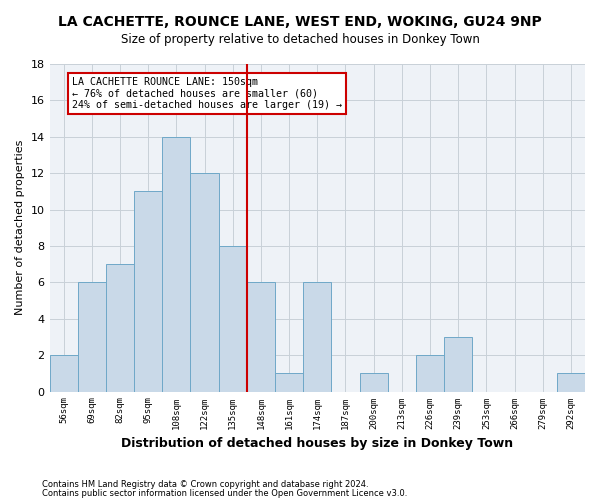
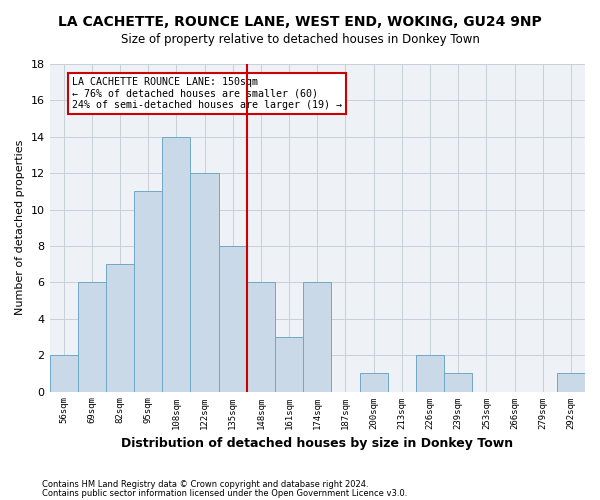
161sqm: 1 -> 3
239sqm: 3 -> 1
